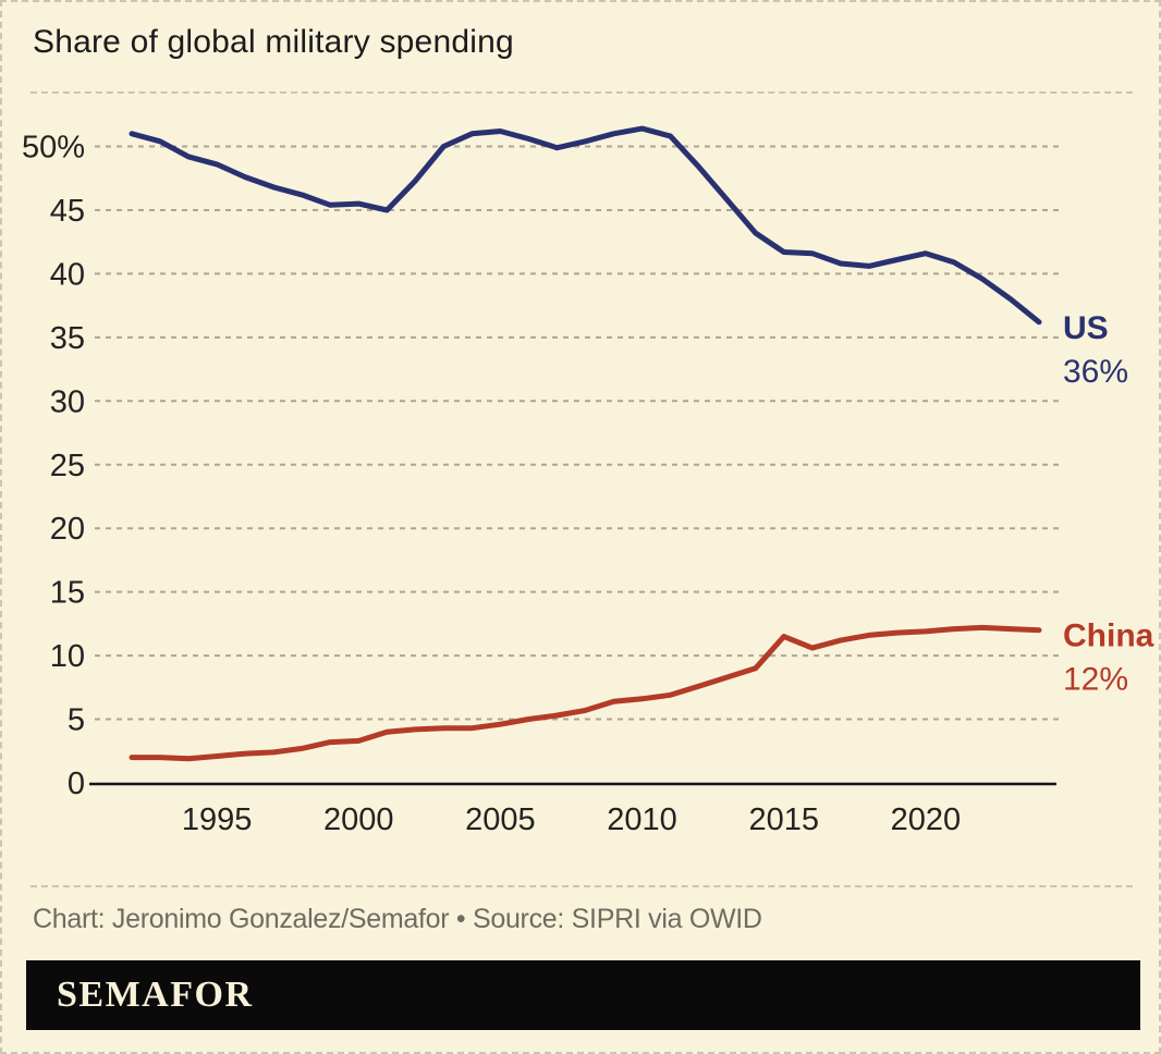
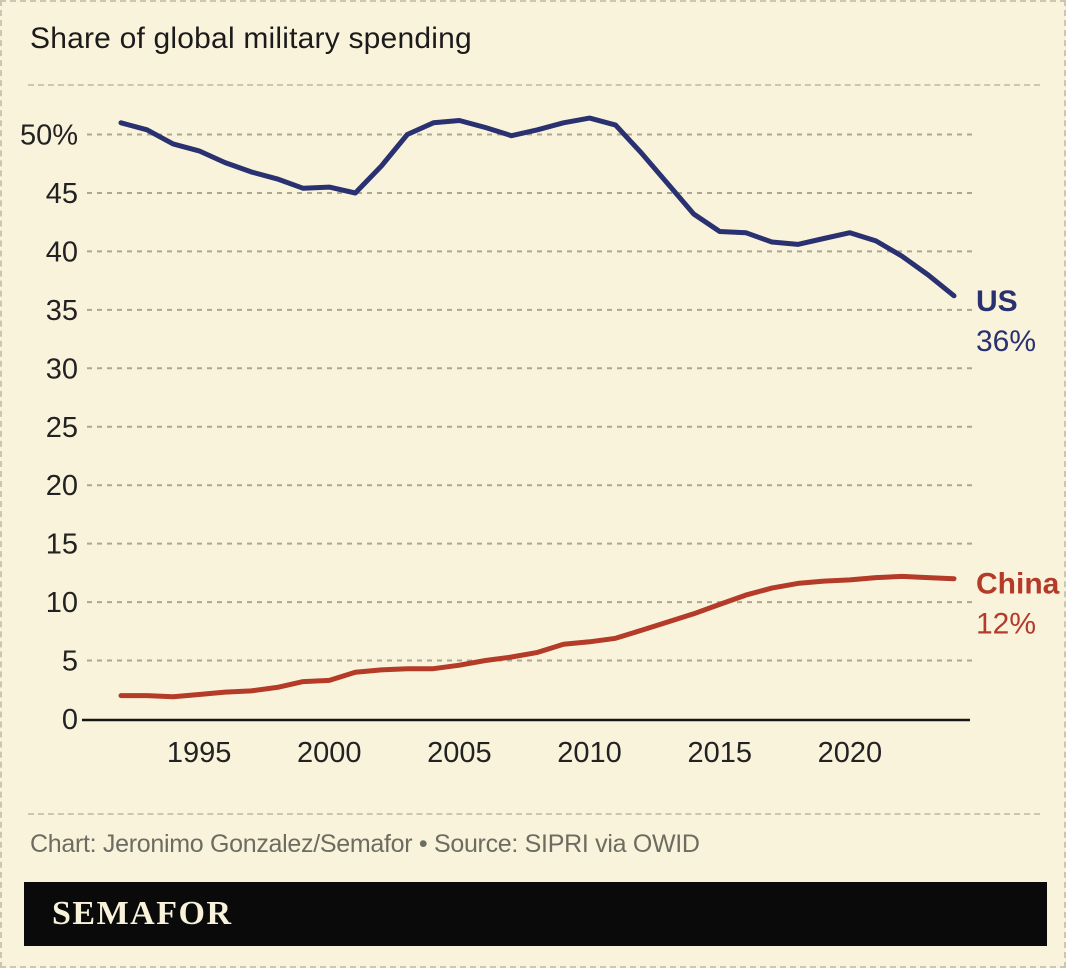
China/2015: 11.5% -> 9.8%
